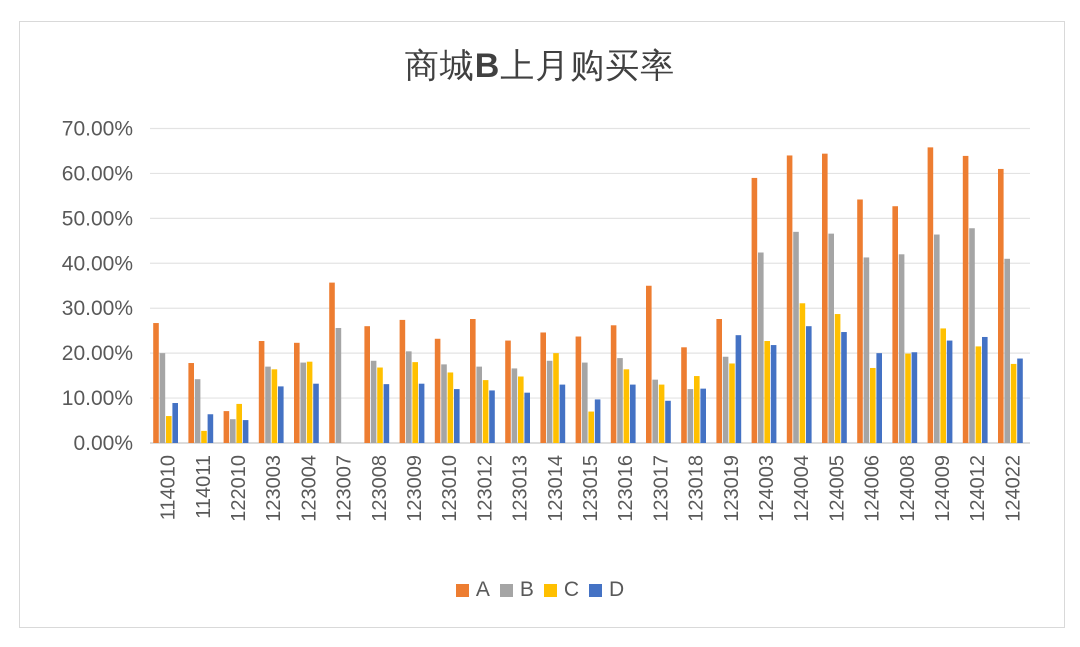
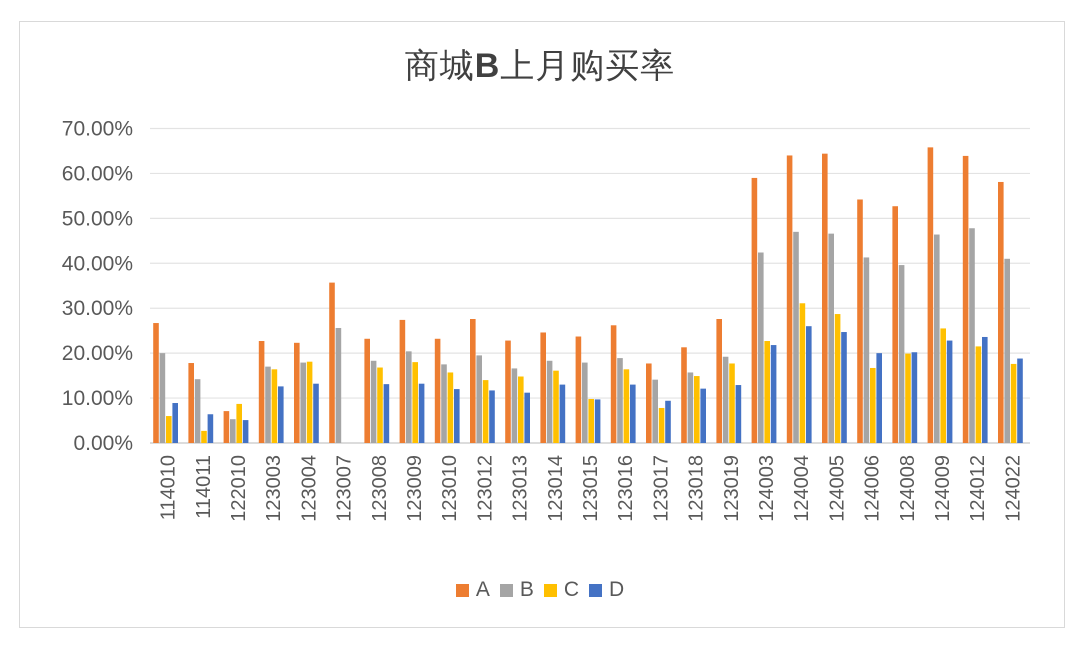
A/123008: 26% -> 23%
B/123012: 17% -> 20%
C/123014: 20% -> 16%
C/123015: 7% -> 10%
A/123017: 35% -> 18%
C/123017: 13% -> 8%
B/123018: 12% -> 16%
D/123019: 24% -> 13%
B/124008: 42% -> 40%
A/124022: 61% -> 58%
